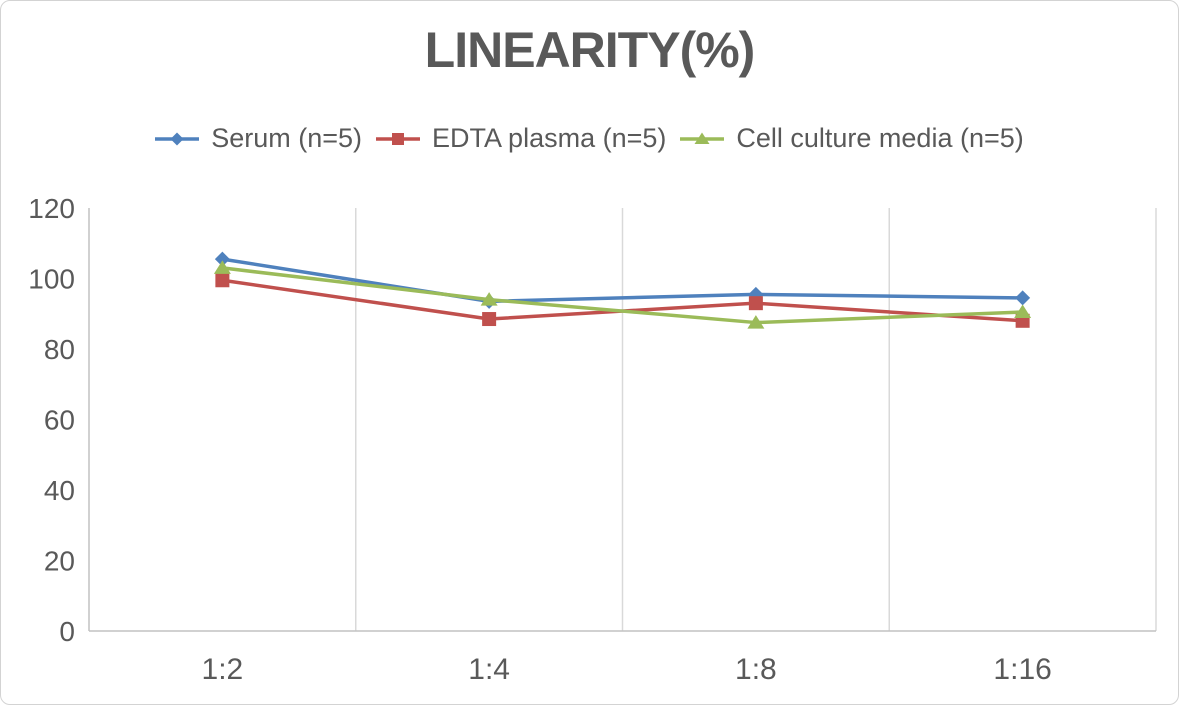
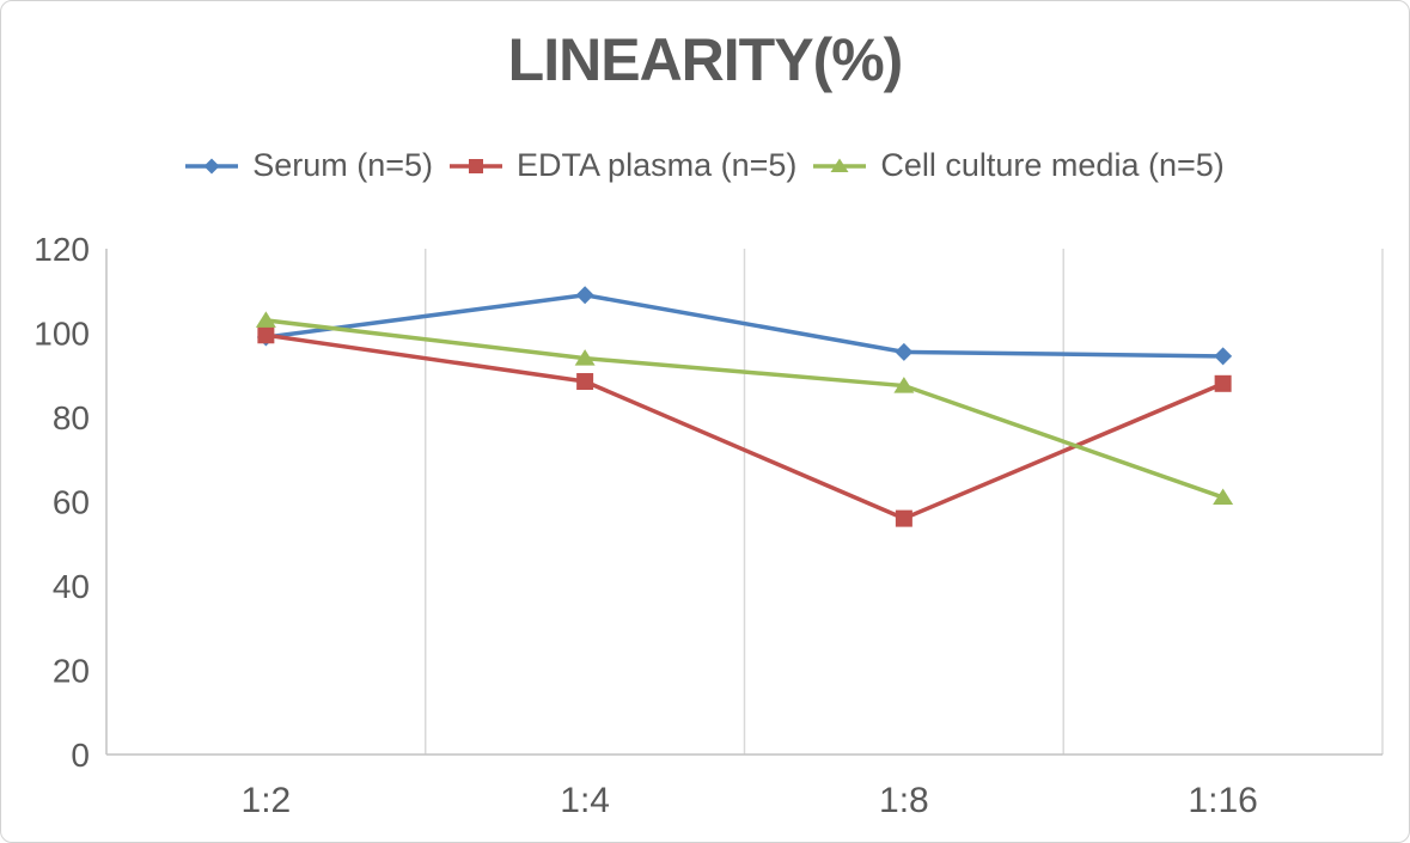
Serum (n=5)/1:2: 106 -> 99
Serum (n=5)/1:4: 94 -> 109
EDTA plasma (n=5)/1:8: 93 -> 56
Cell culture media (n=5)/1:16: 90 -> 61
